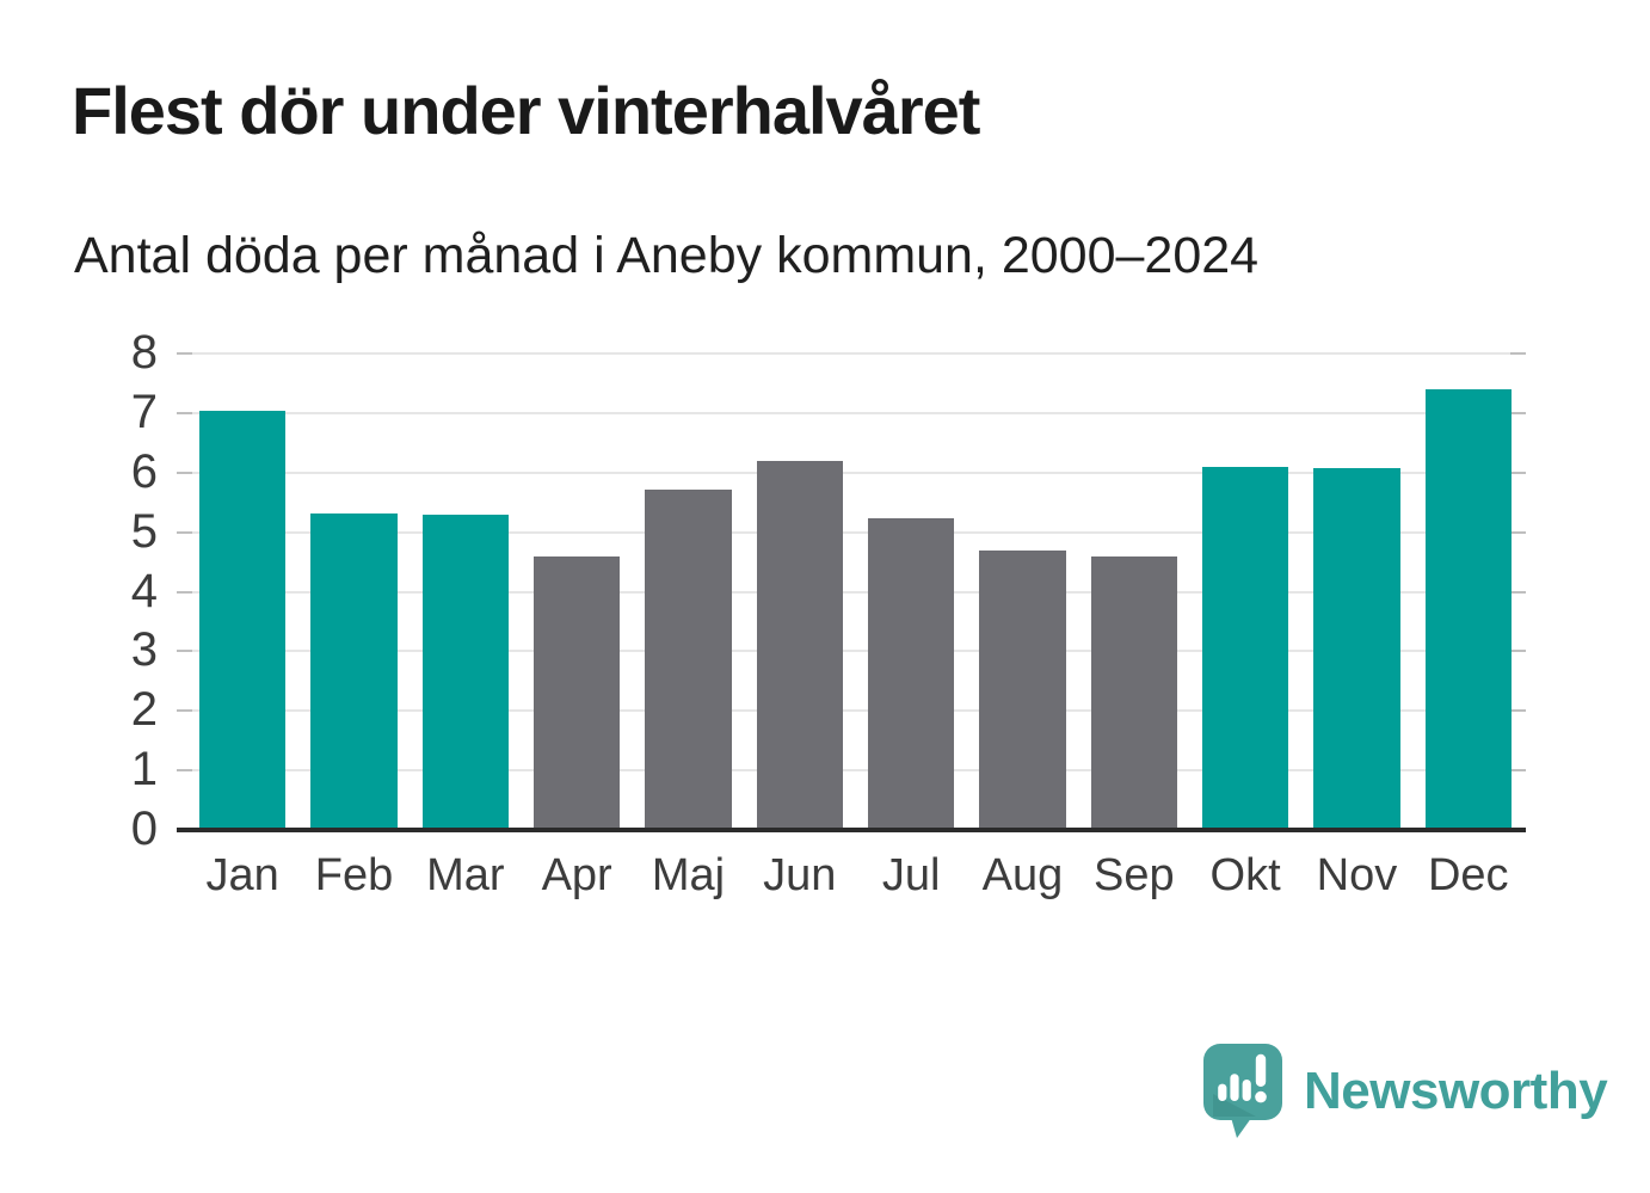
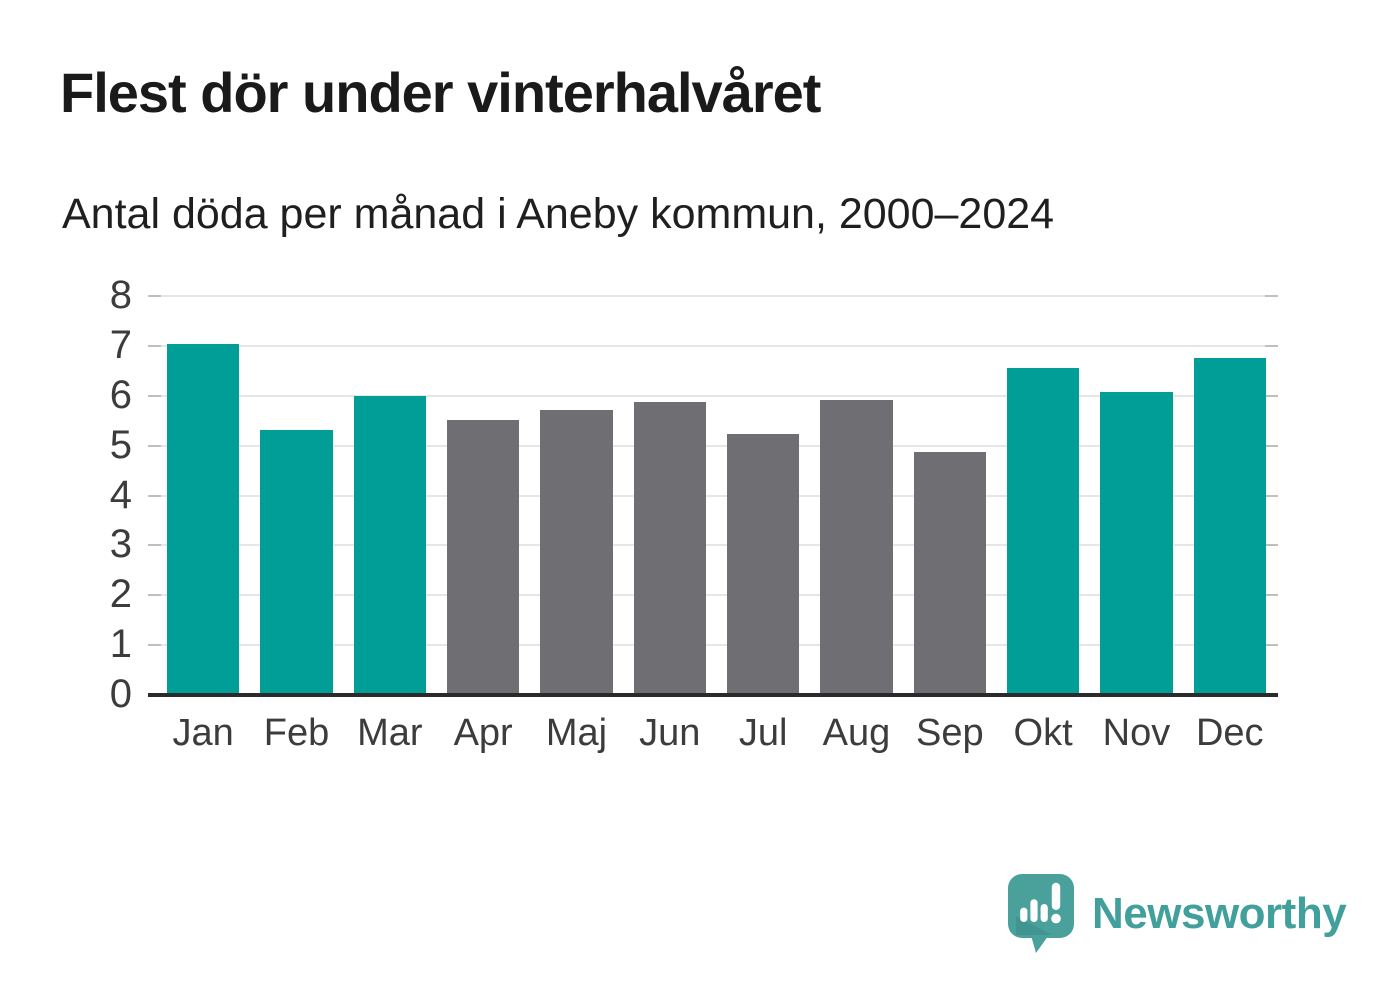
Mar: 5.3 -> 6.0
Apr: 4.6 -> 5.5
Jun: 6.2 -> 5.9
Aug: 4.7 -> 5.9
Sep: 4.6 -> 4.9
Okt: 6.1 -> 6.6
Dec: 7.4 -> 6.8
